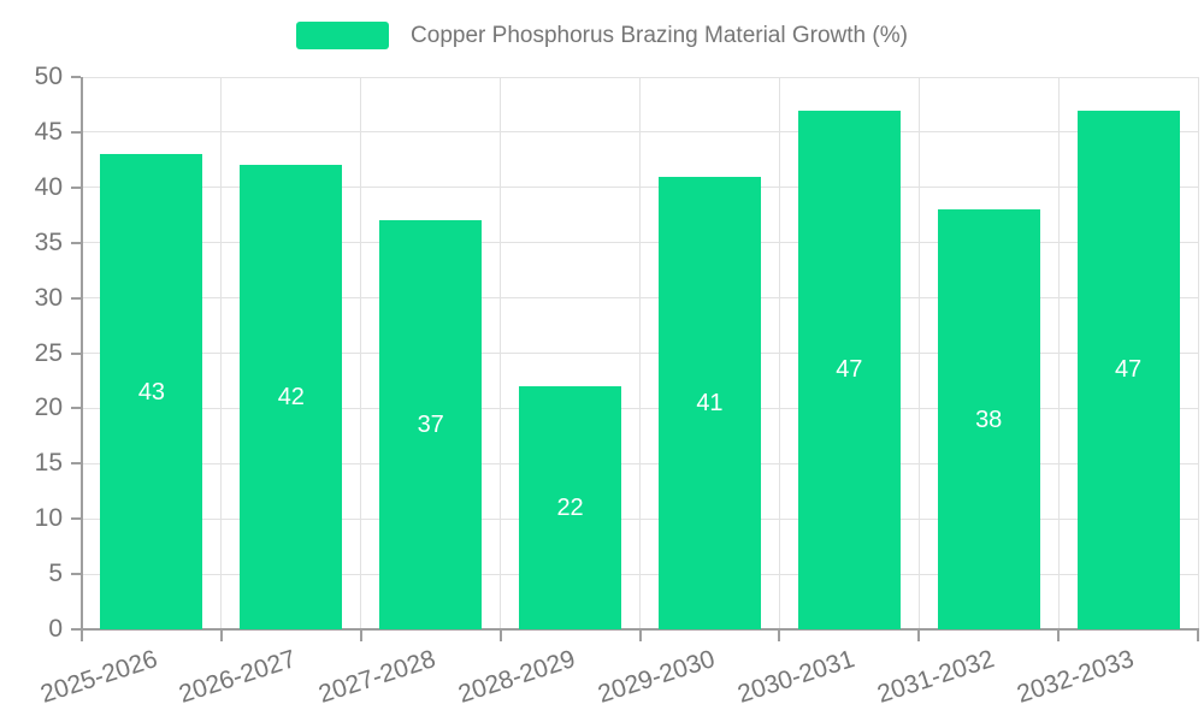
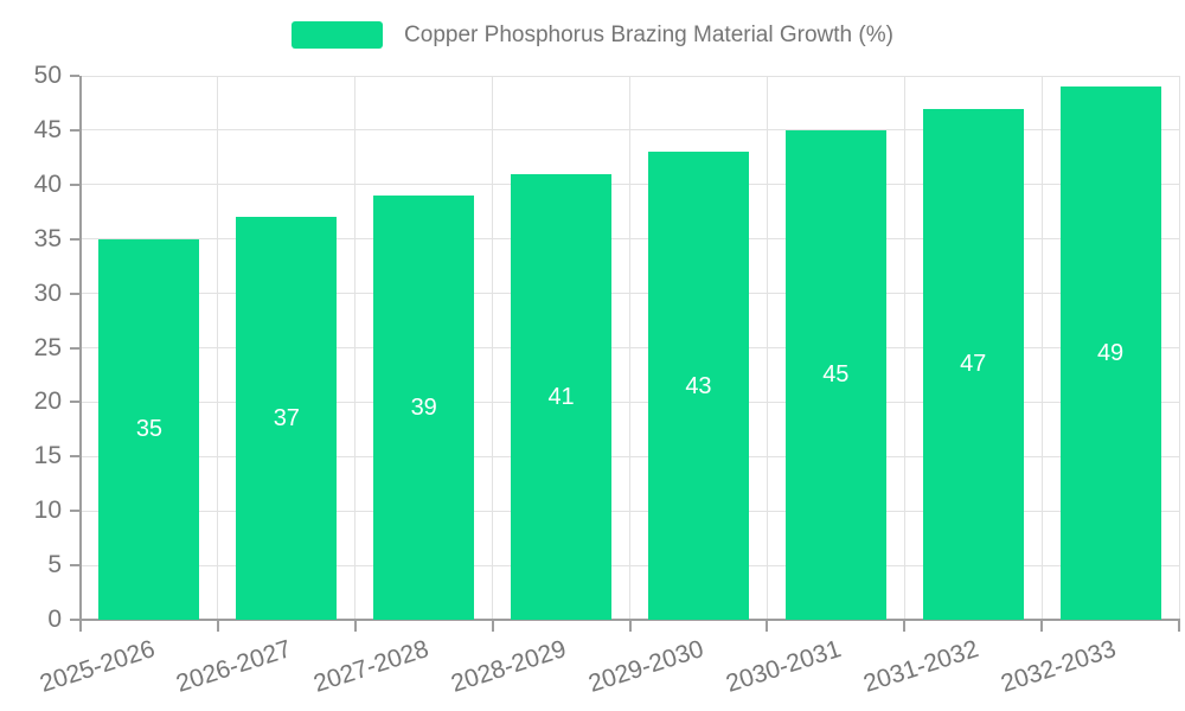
2025-2026: 43 -> 35
2026-2027: 42 -> 37
2027-2028: 37 -> 39
2028-2029: 22 -> 41
2029-2030: 41 -> 43
2030-2031: 47 -> 45
2031-2032: 38 -> 47
2032-2033: 47 -> 49
